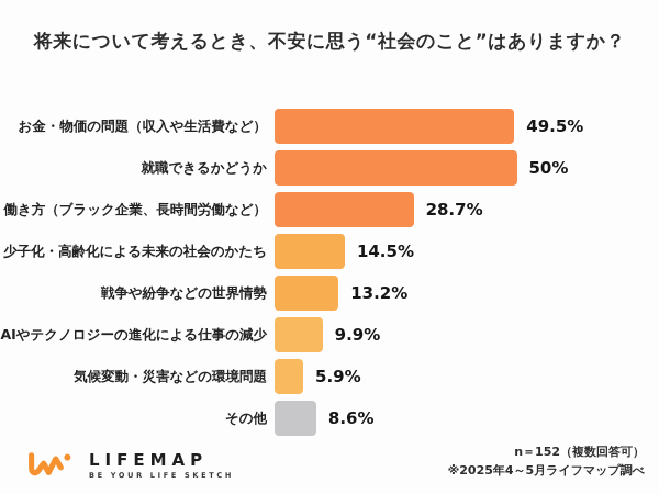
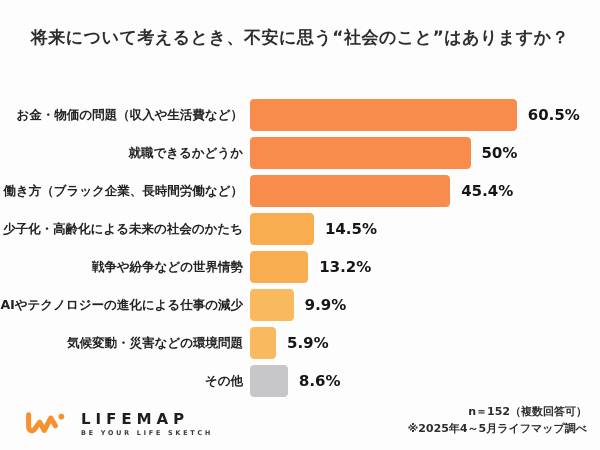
お金・物価の問題（収入や生活費など）: 49.5% -> 60.5%
働き方（ブラック企業、長時間労働など）: 28.7% -> 45.4%
